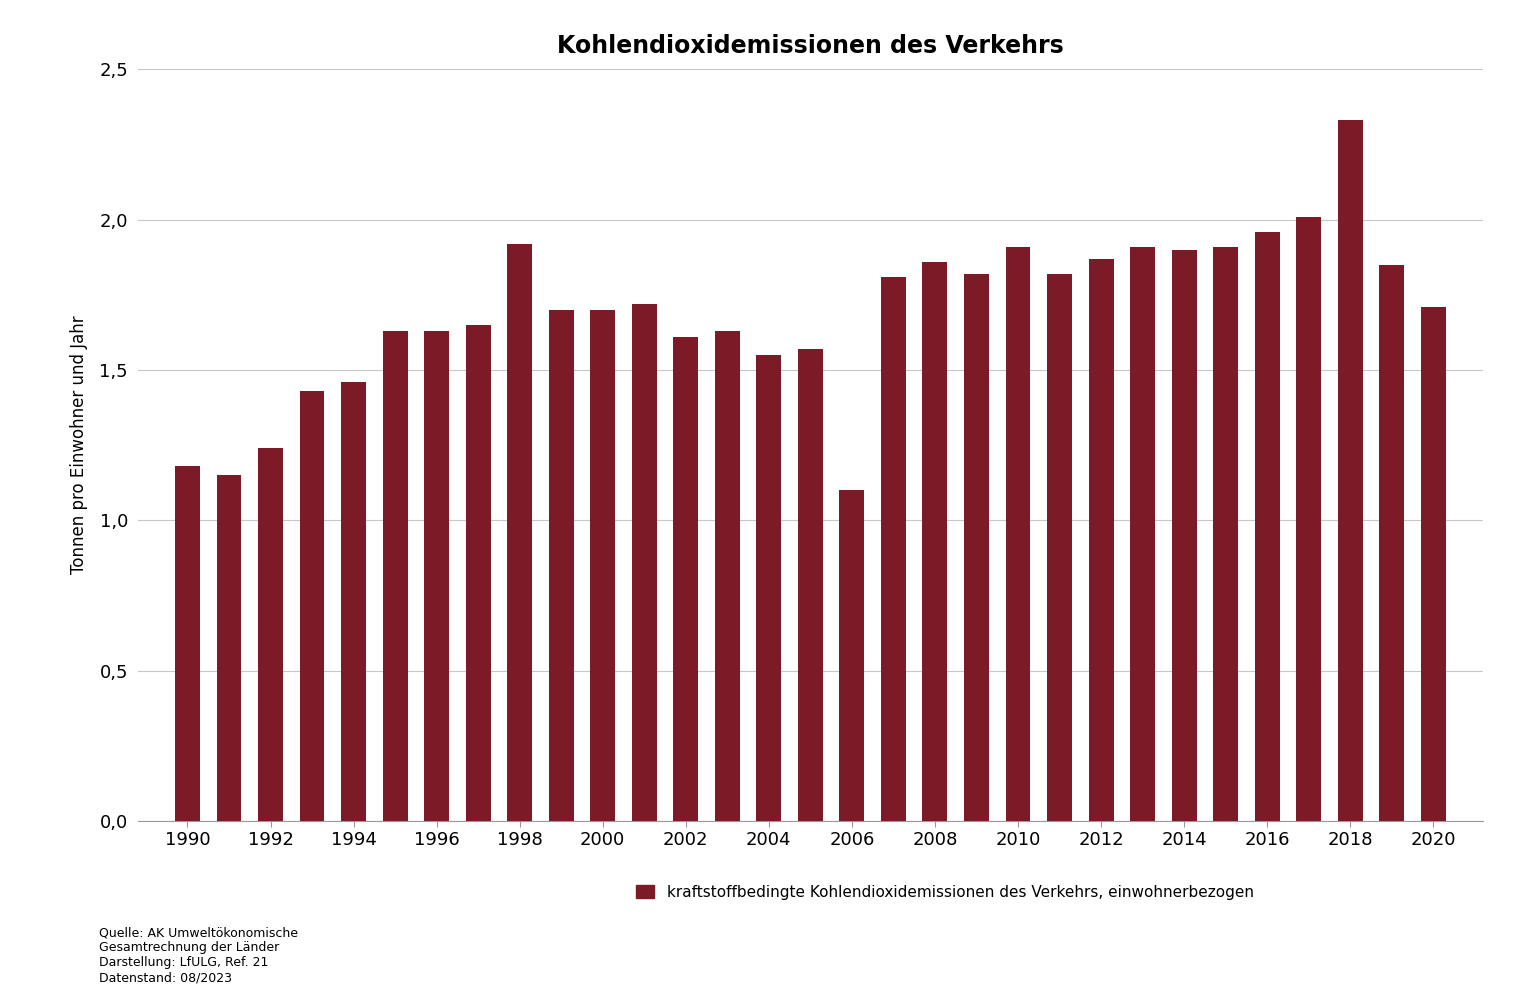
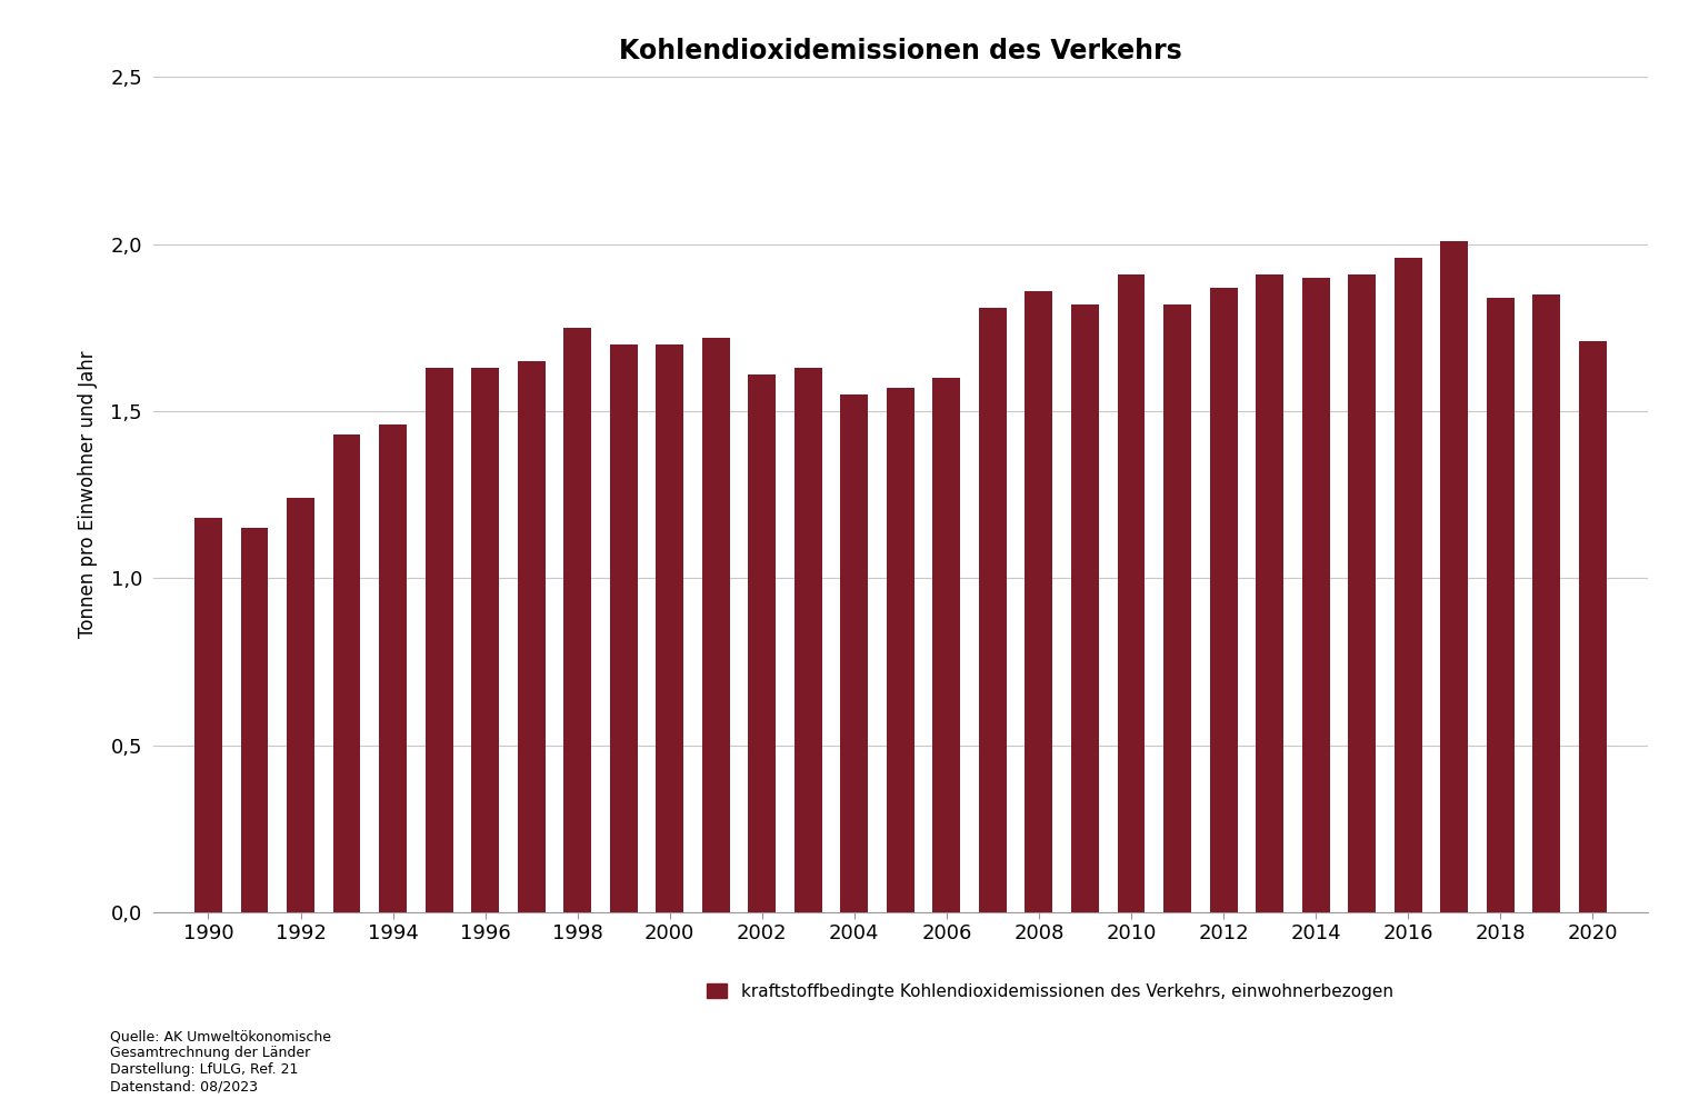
1998: 1,92 -> 1,75
2006: 1,10 -> 1,60
2018: 2,33 -> 1,84
